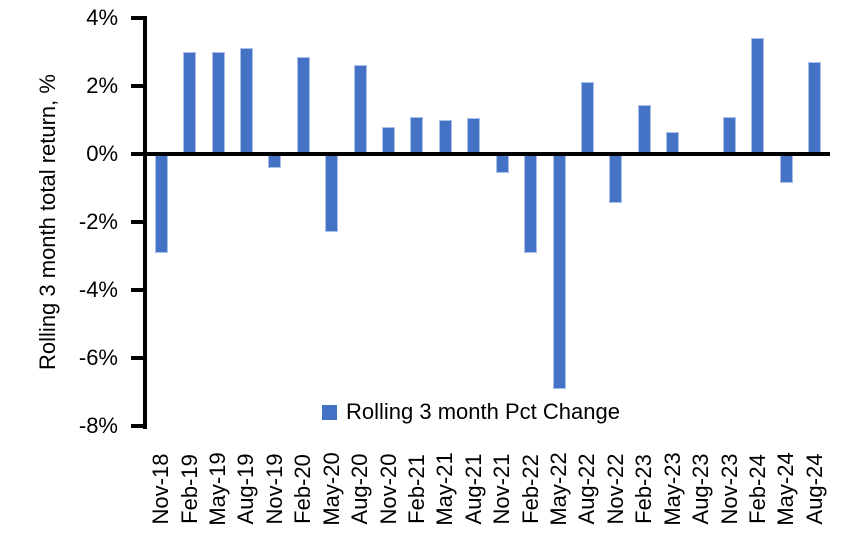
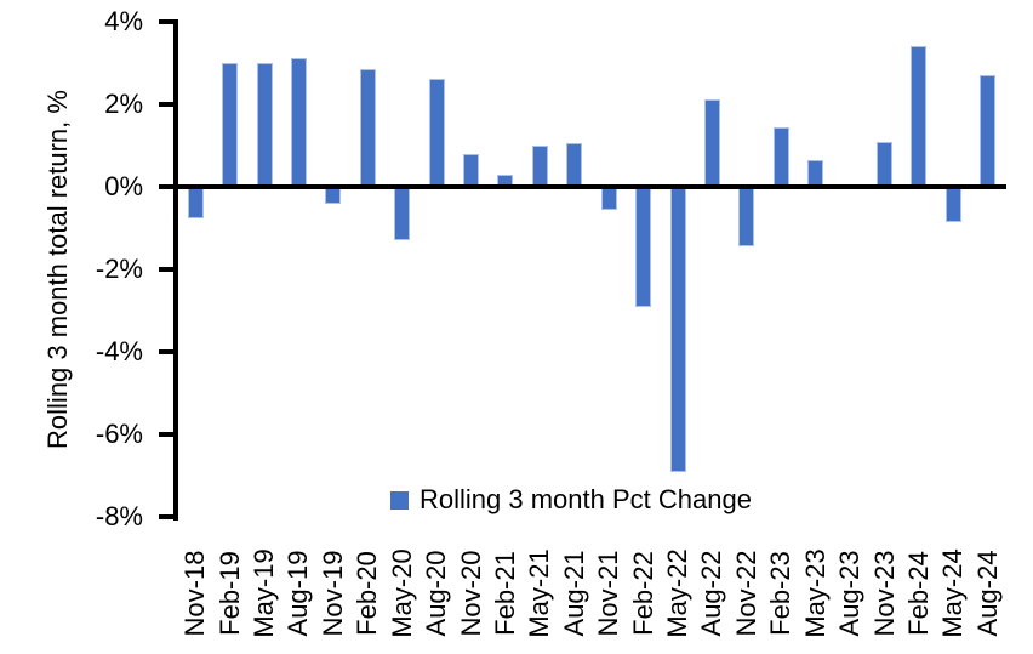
Nov-18: -2.9% -> -0.8%
May-20: -2.3% -> -1.3%
Feb-21: 1.1% -> 0.3%
